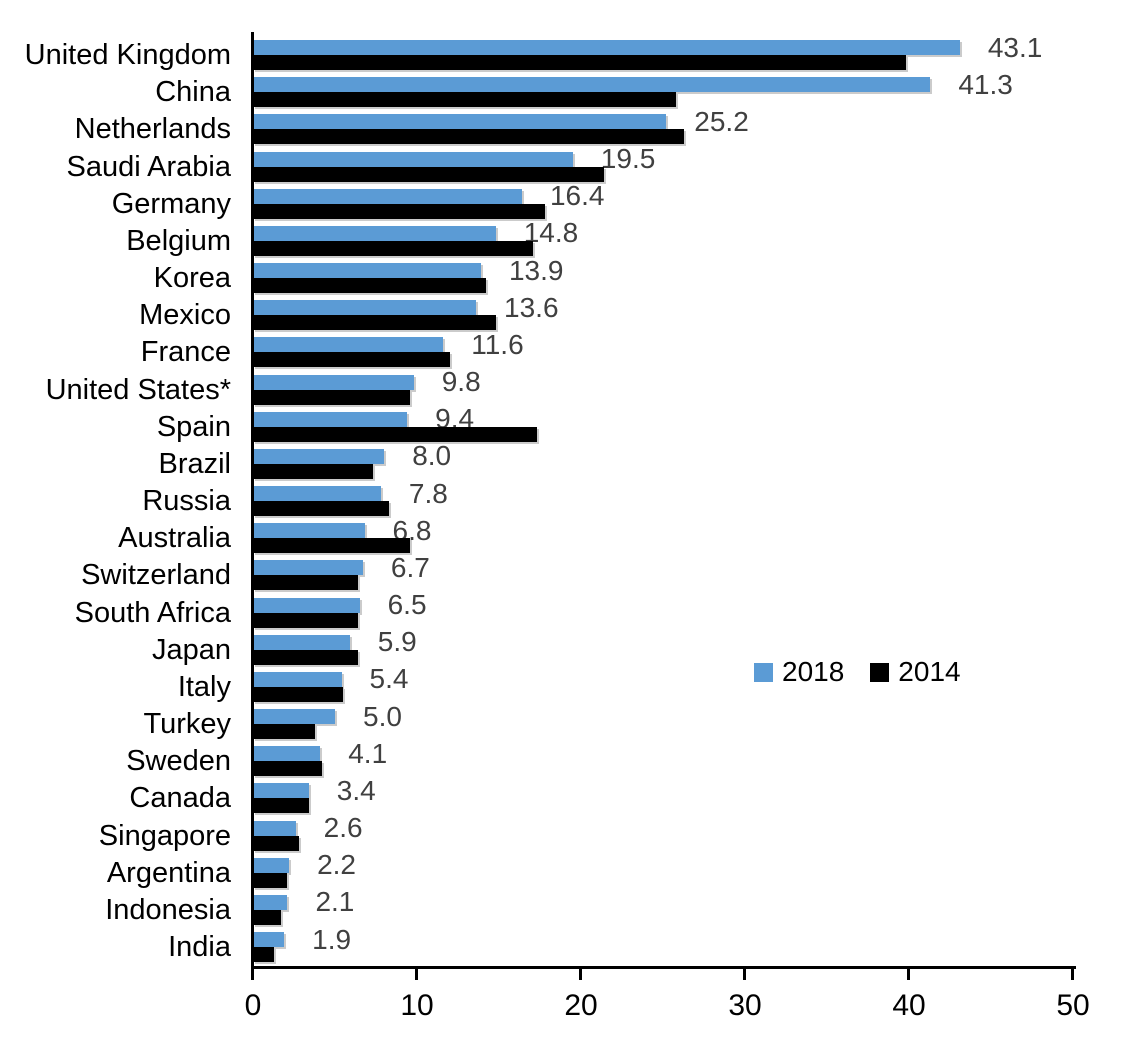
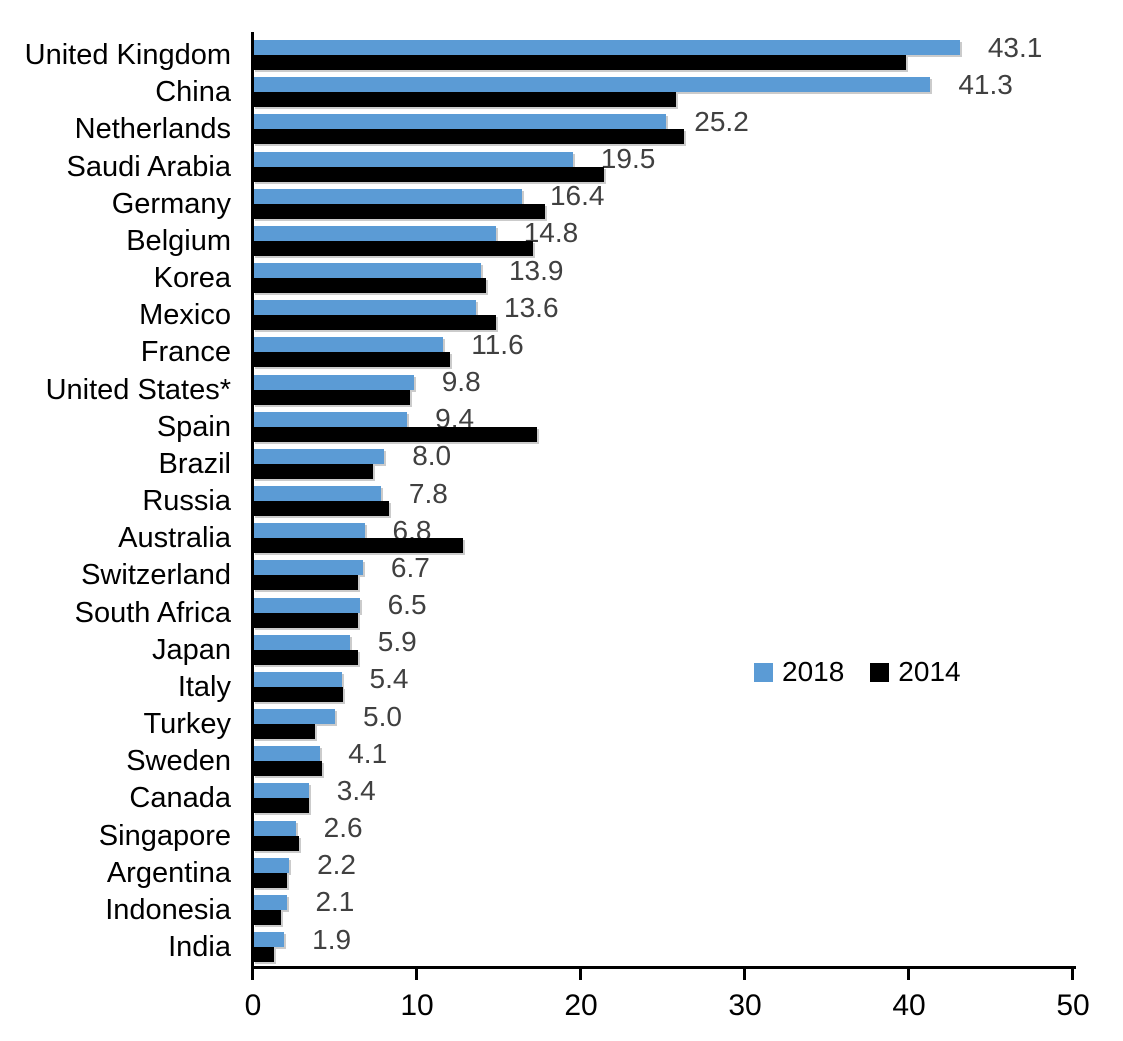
2014/Australia: 9.6 -> 12.8
